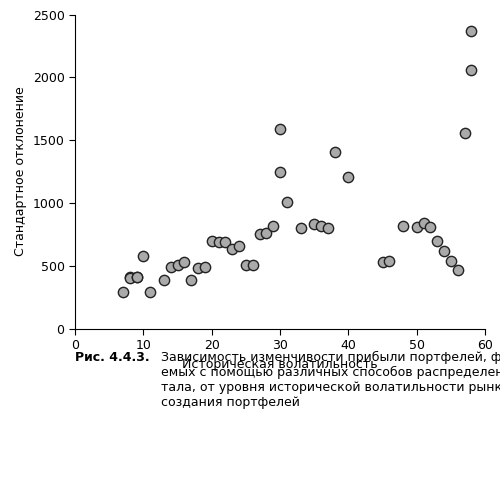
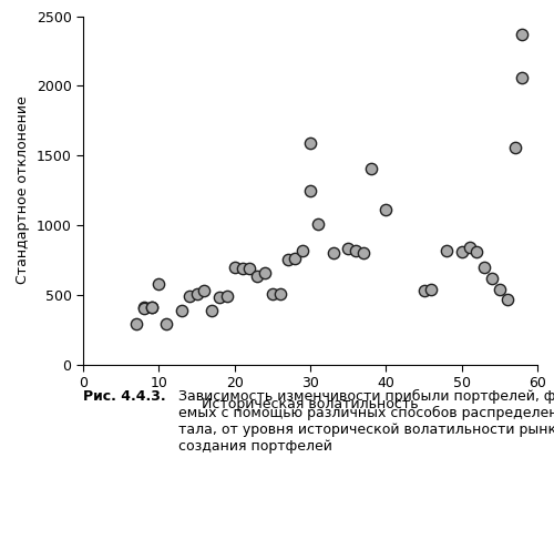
40: 1210 -> 1110
